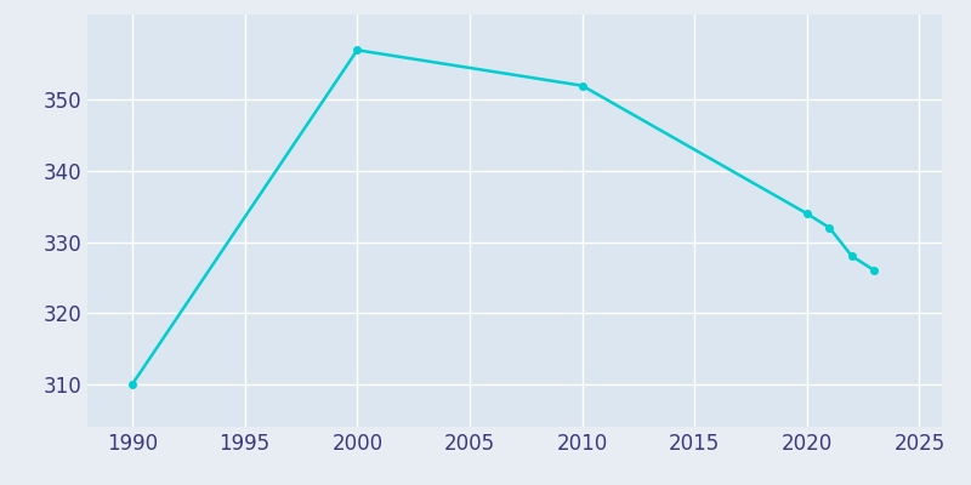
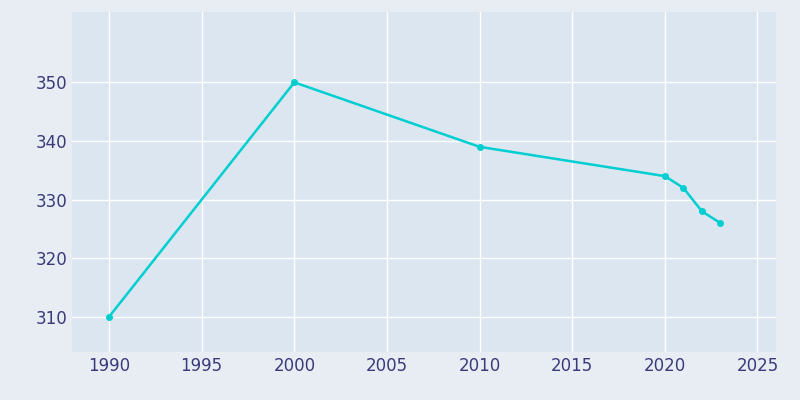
2000: 357 -> 350
2010: 352 -> 339
